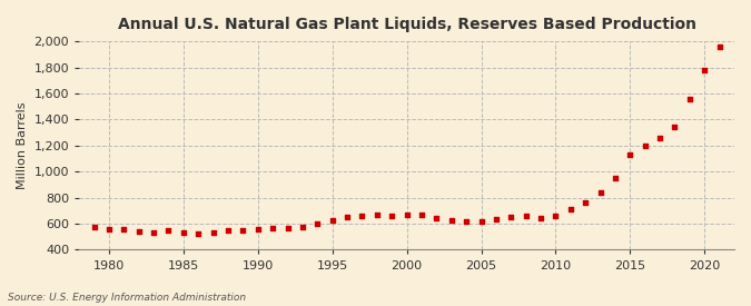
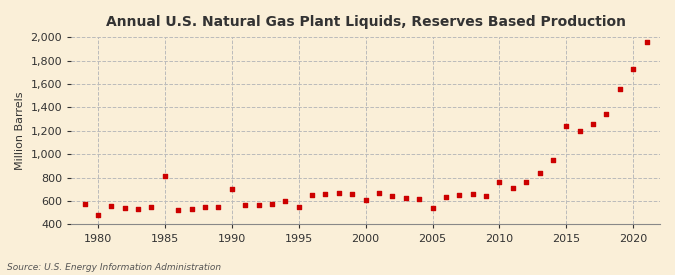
1980: 560 -> 480
1985: 530 -> 810
1990: 560 -> 700
1995: 630 -> 550
2000: 660 -> 610
2005: 620 -> 540
2010: 660 -> 760
2015: 1,130 -> 1,240
2020: 1,780 -> 1,730
